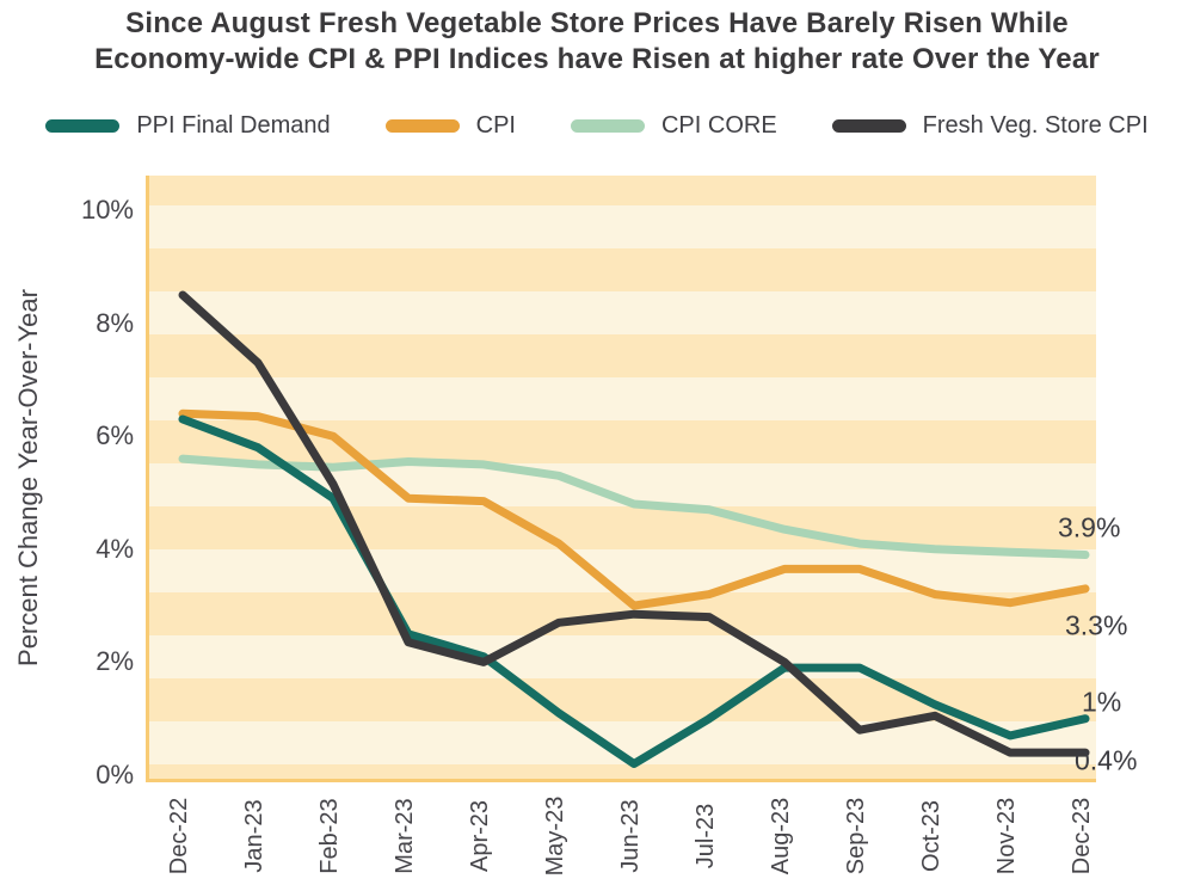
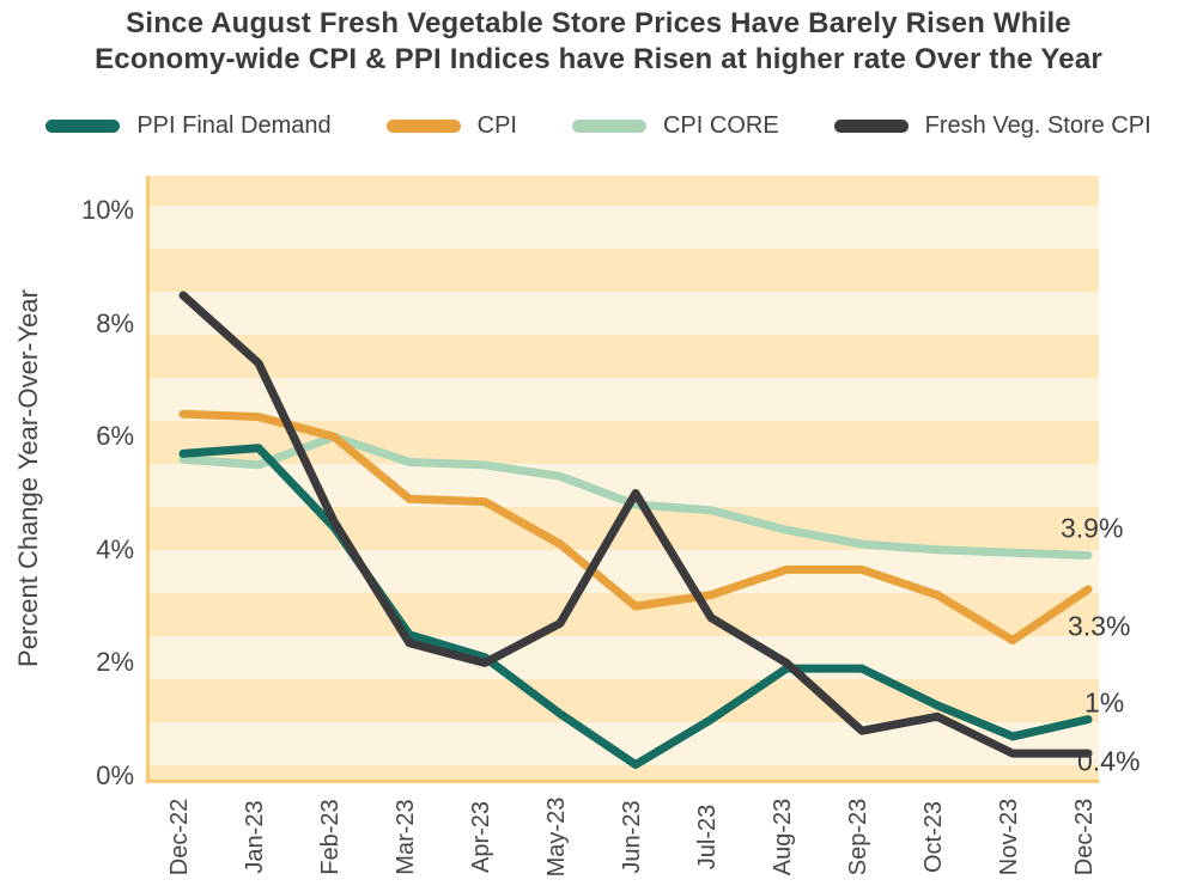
PPI Final Demand/Dec-22: 6.3% -> 5.7%
PPI Final Demand/Feb-23: 4.9% -> 4.4%
CPI CORE/Feb-23: 5.5% -> 6.0%
Fresh Veg. Store CPI/Feb-23: 5.2% -> 4.5%
Fresh Veg. Store CPI/Jun-23: 2.9% -> 5.0%
CPI/Nov-23: 3.0% -> 2.4%
